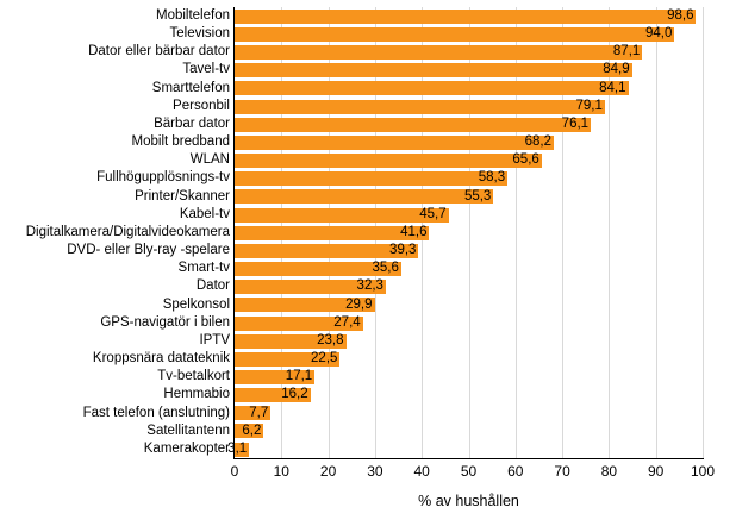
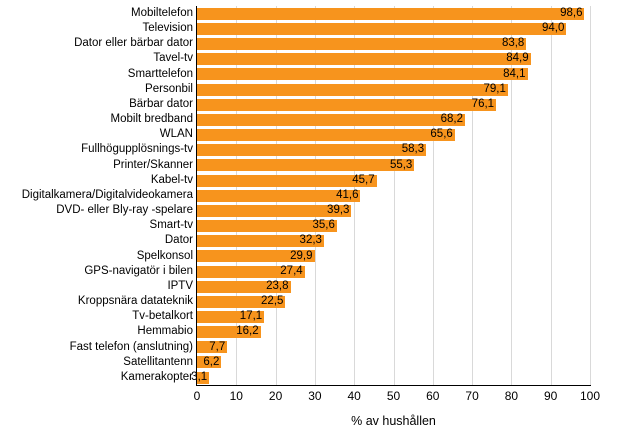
Dator eller bärbar dator: 87,1 -> 83,8
